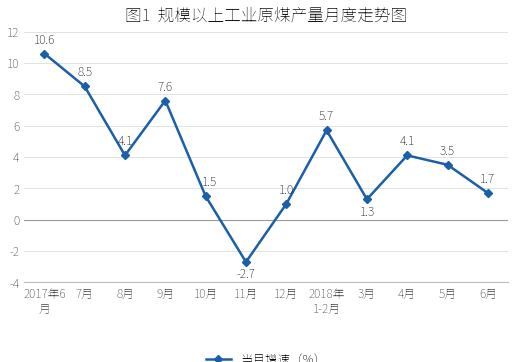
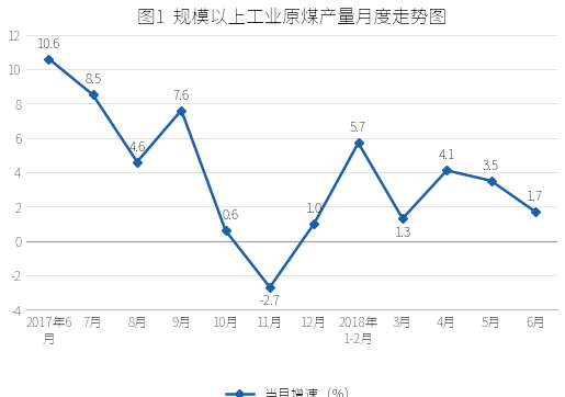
8月: 4.1 -> 4.6
10月: 1.5 -> 0.6
